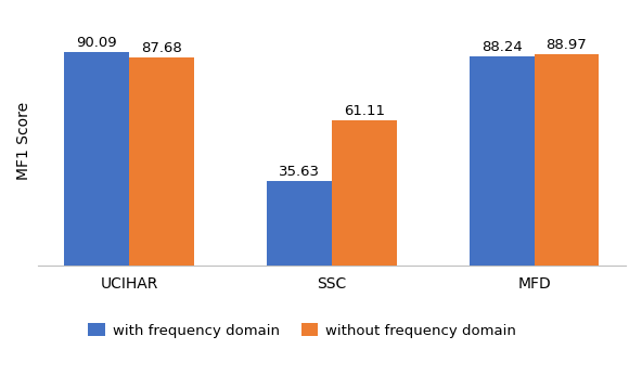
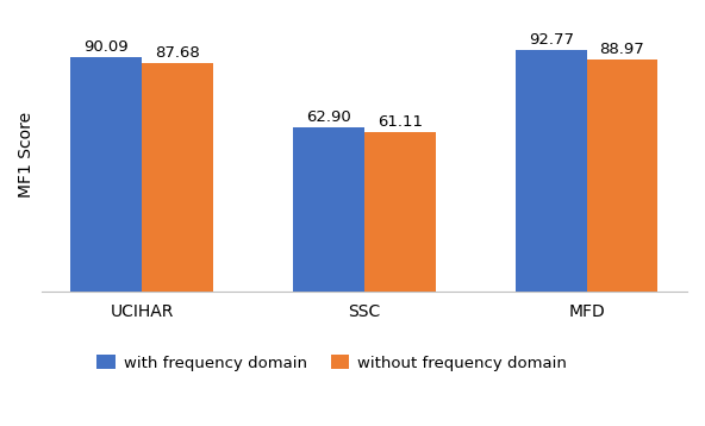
with frequency domain/SSC: 35.63 -> 62.90
with frequency domain/MFD: 88.24 -> 92.77
